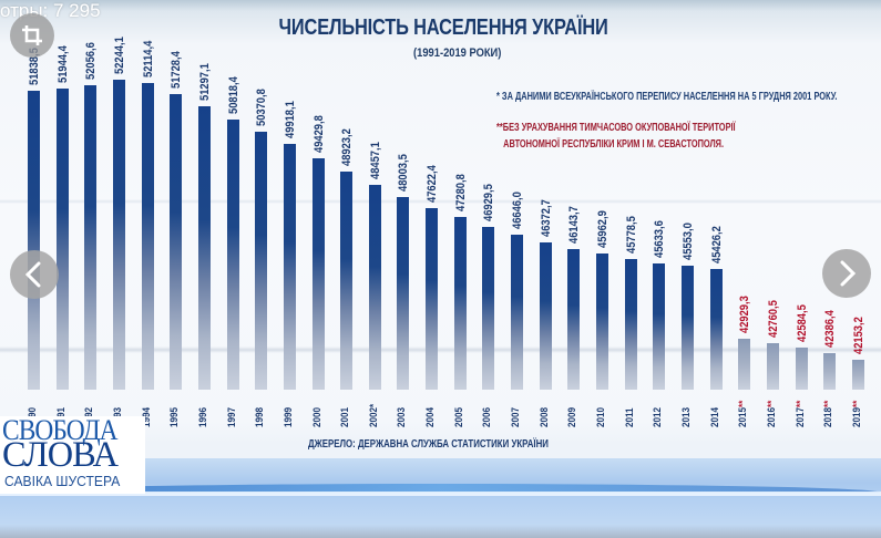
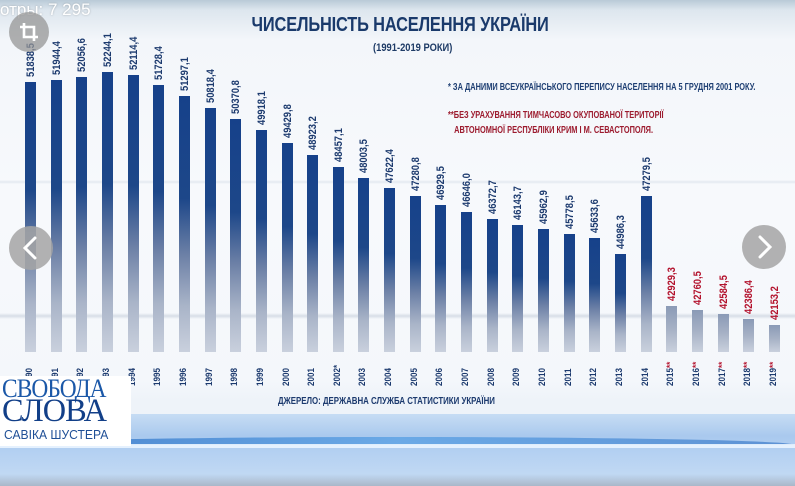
2013: 45553,0 -> 44986,3
2014: 45426,2 -> 47279,5
